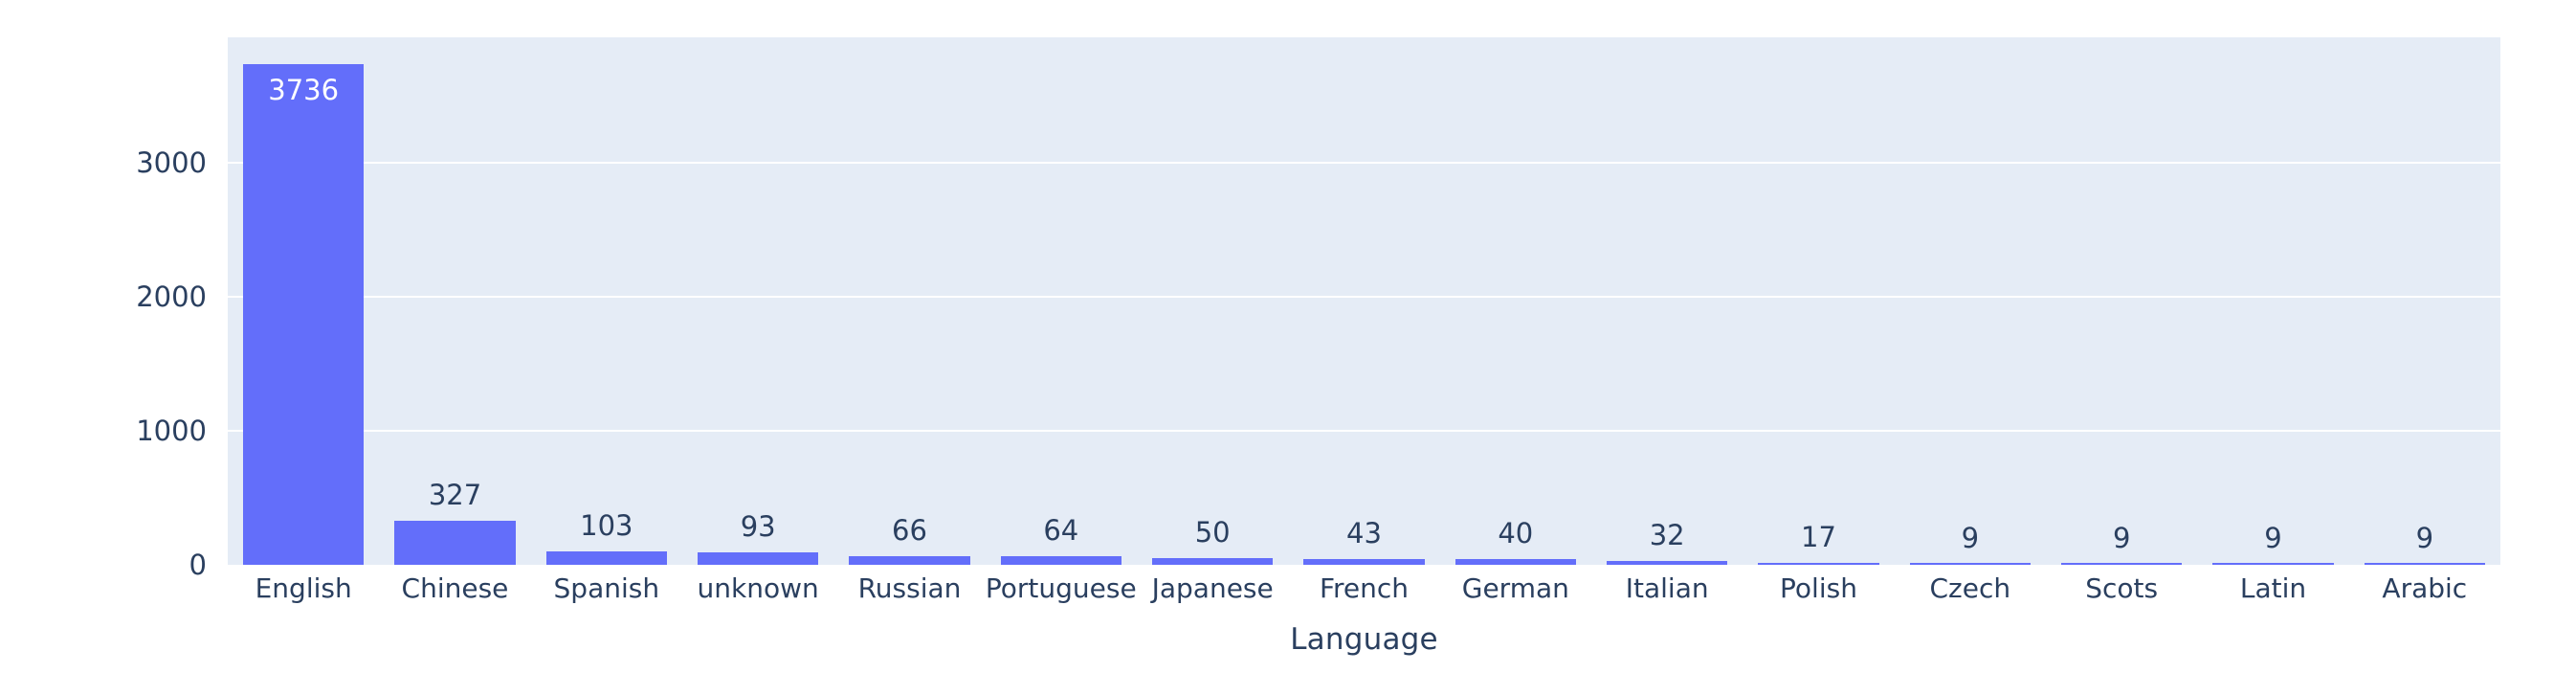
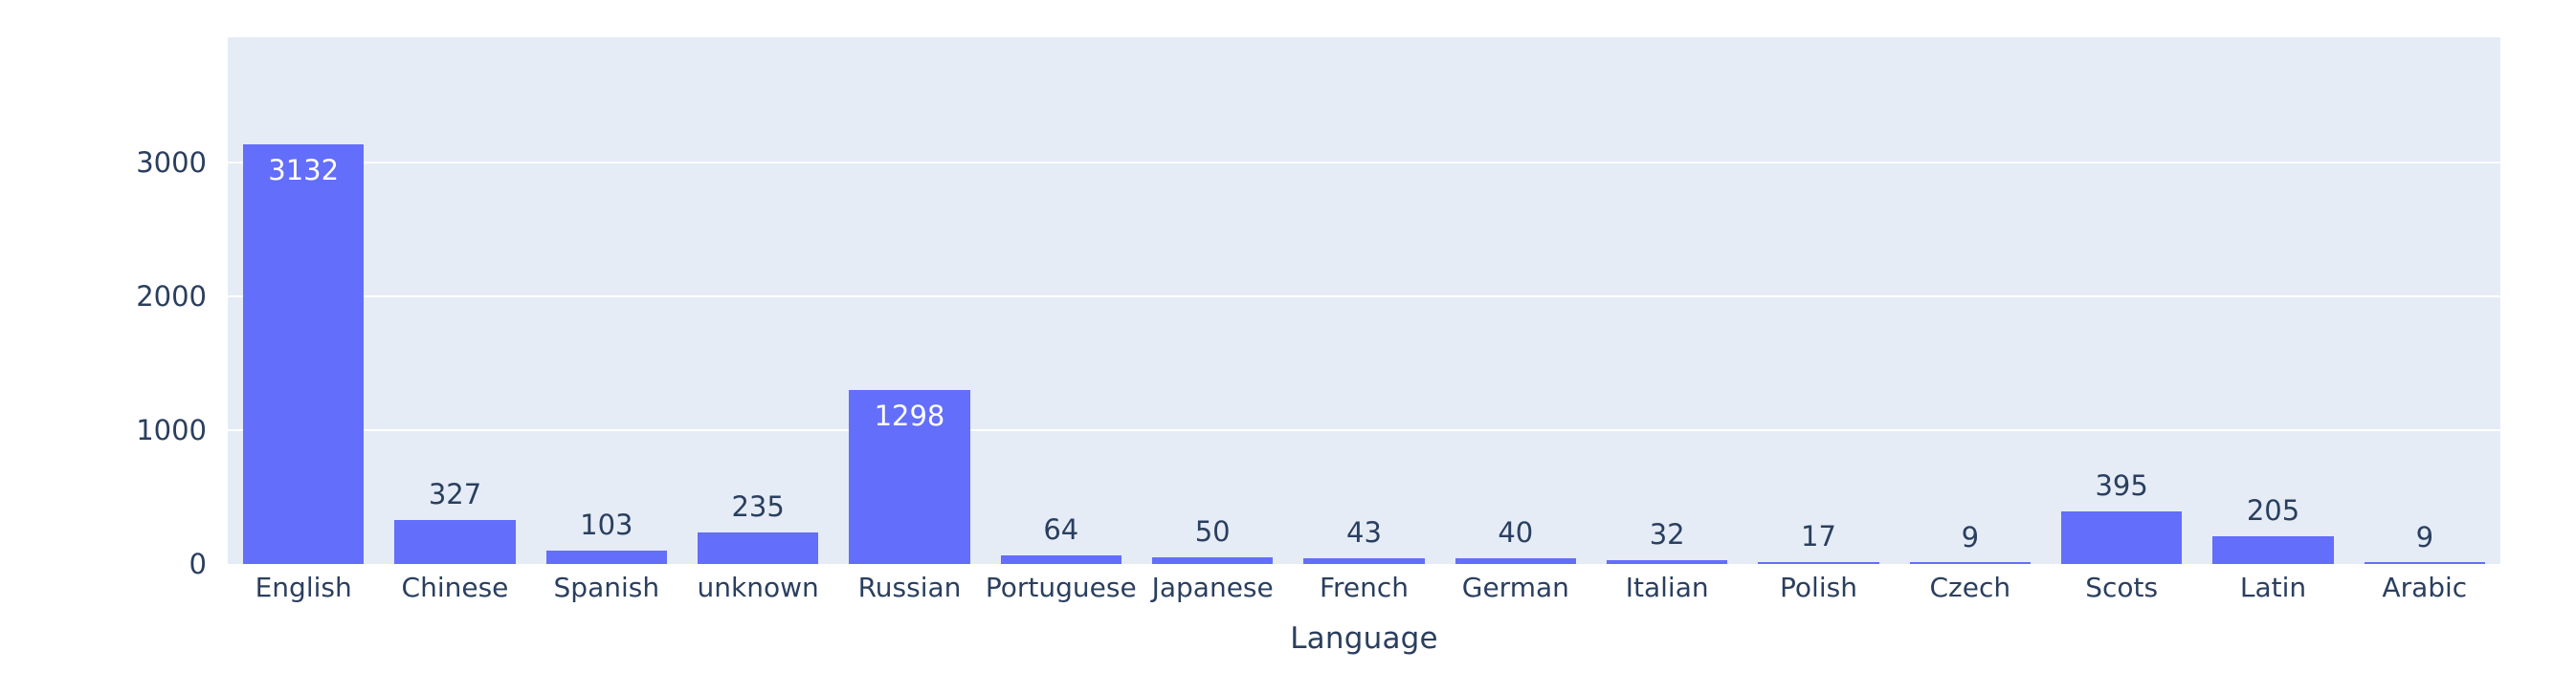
English: 3736 -> 3132
unknown: 93 -> 235
Russian: 66 -> 1298
Scots: 9 -> 395
Latin: 9 -> 205
